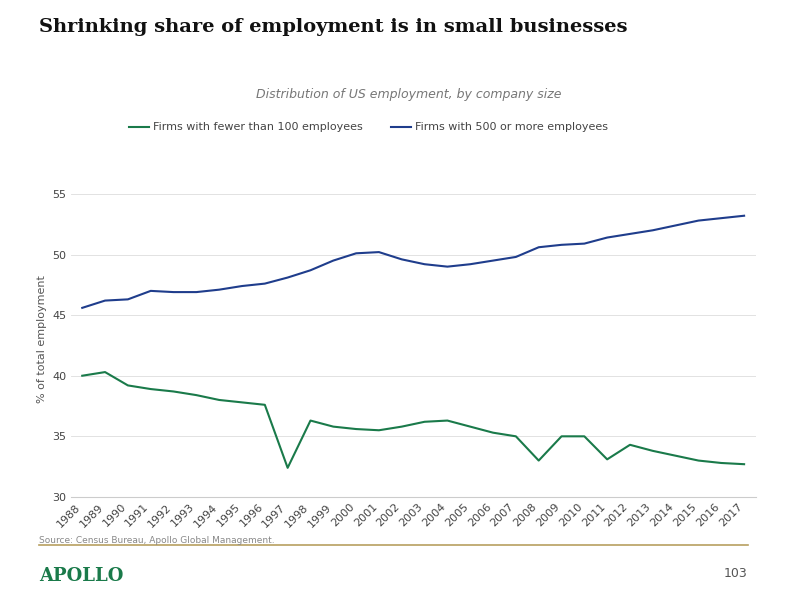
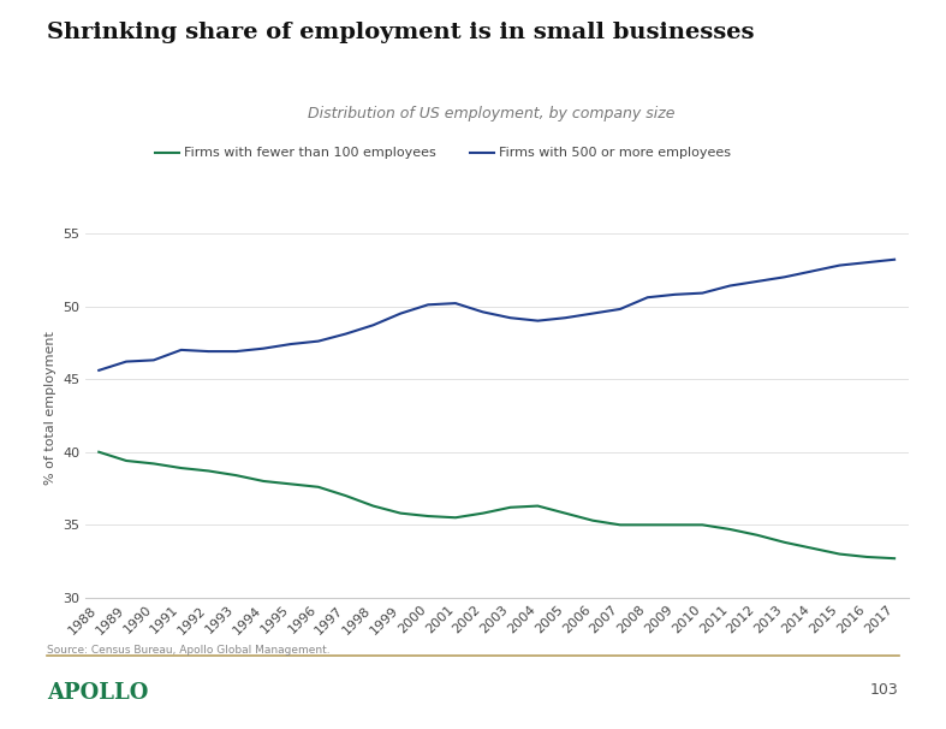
Firms with fewer than 100 employees/1989: 40.3 -> 39.4
Firms with fewer than 100 employees/1997: 32.4 -> 37.0
Firms with fewer than 100 employees/2008: 33.0 -> 35.0
Firms with fewer than 100 employees/2011: 33.1 -> 34.7
